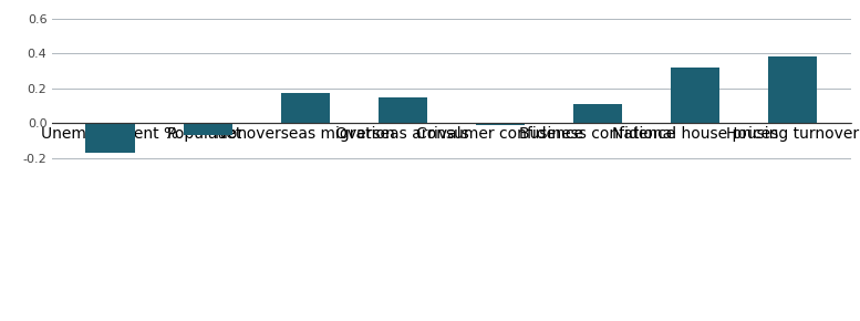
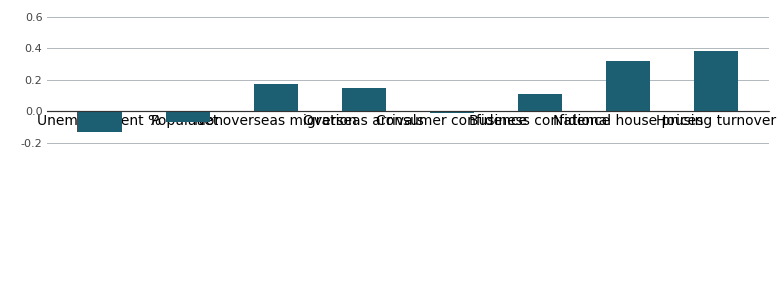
Unemployment %: -0.17 -> -0.13
